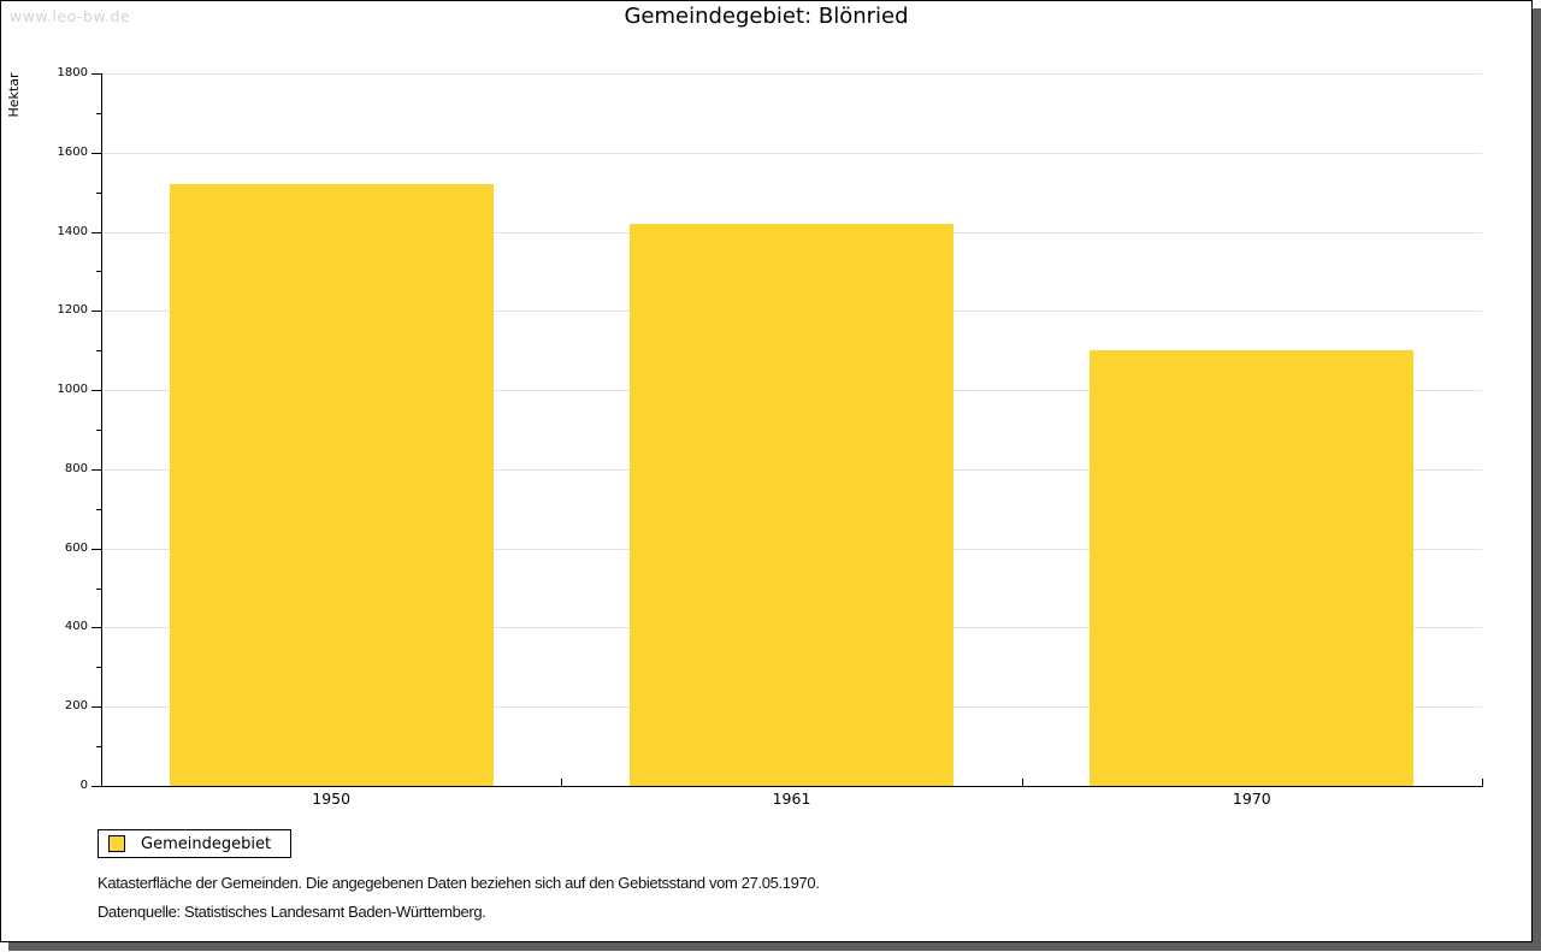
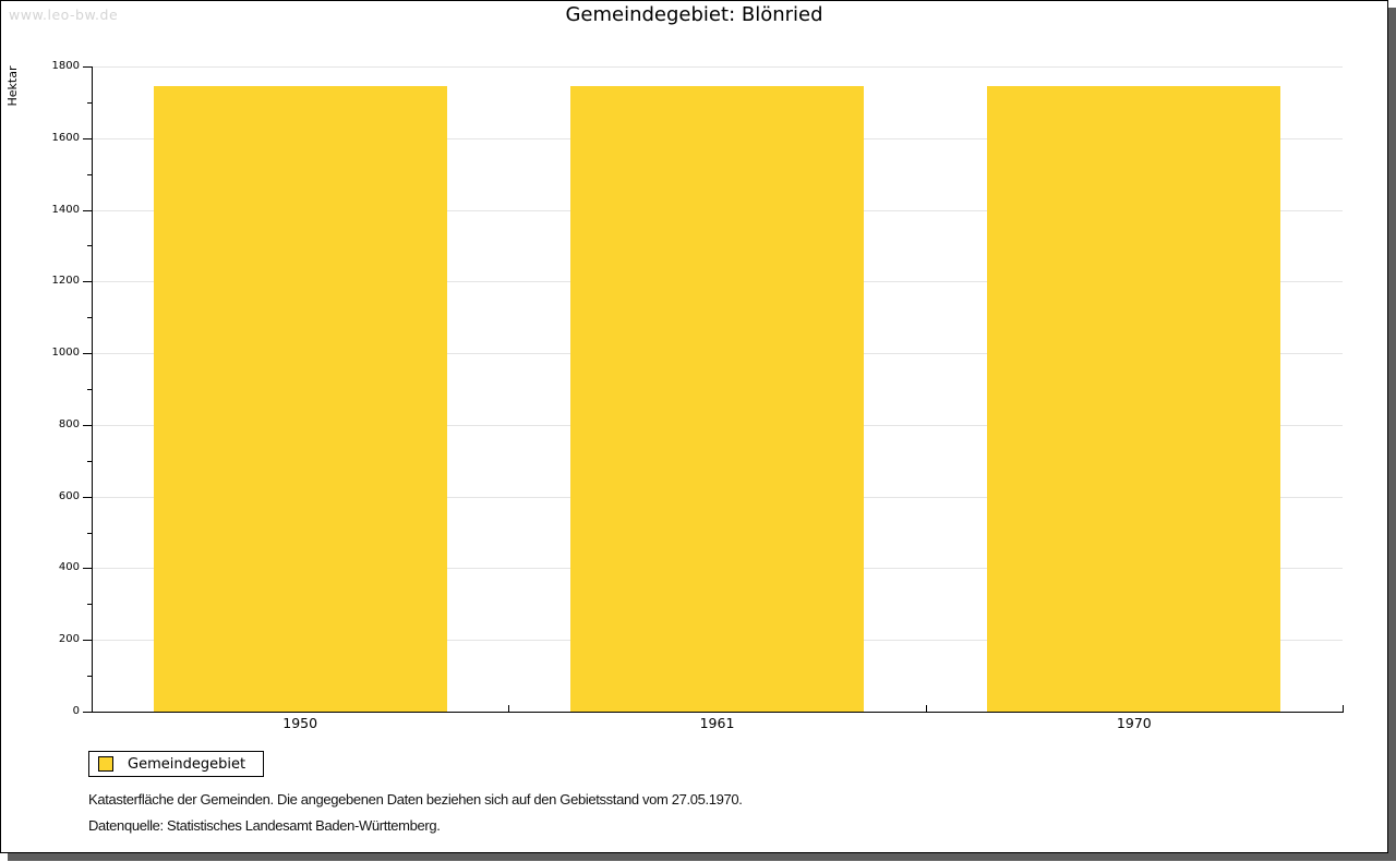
1950: 1520 -> 1740
1961: 1420 -> 1740
1970: 1100 -> 1740
